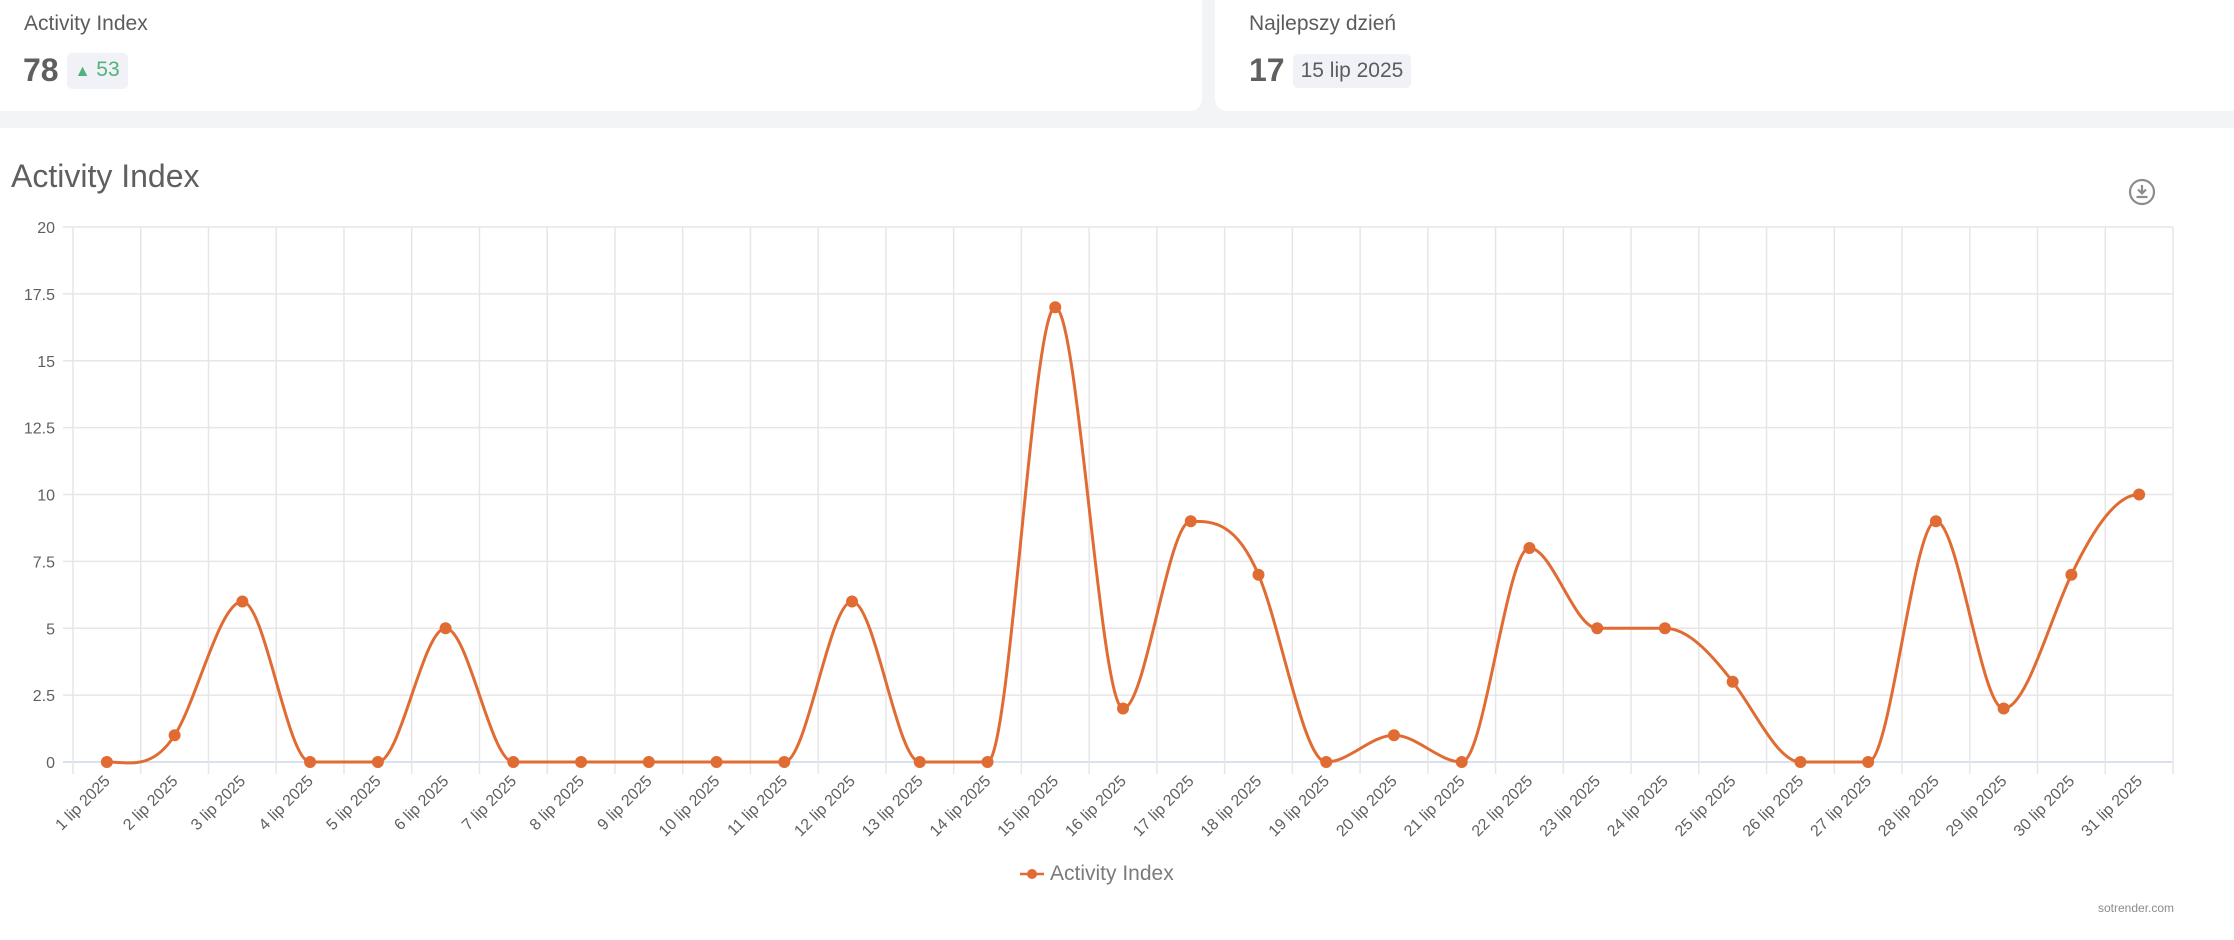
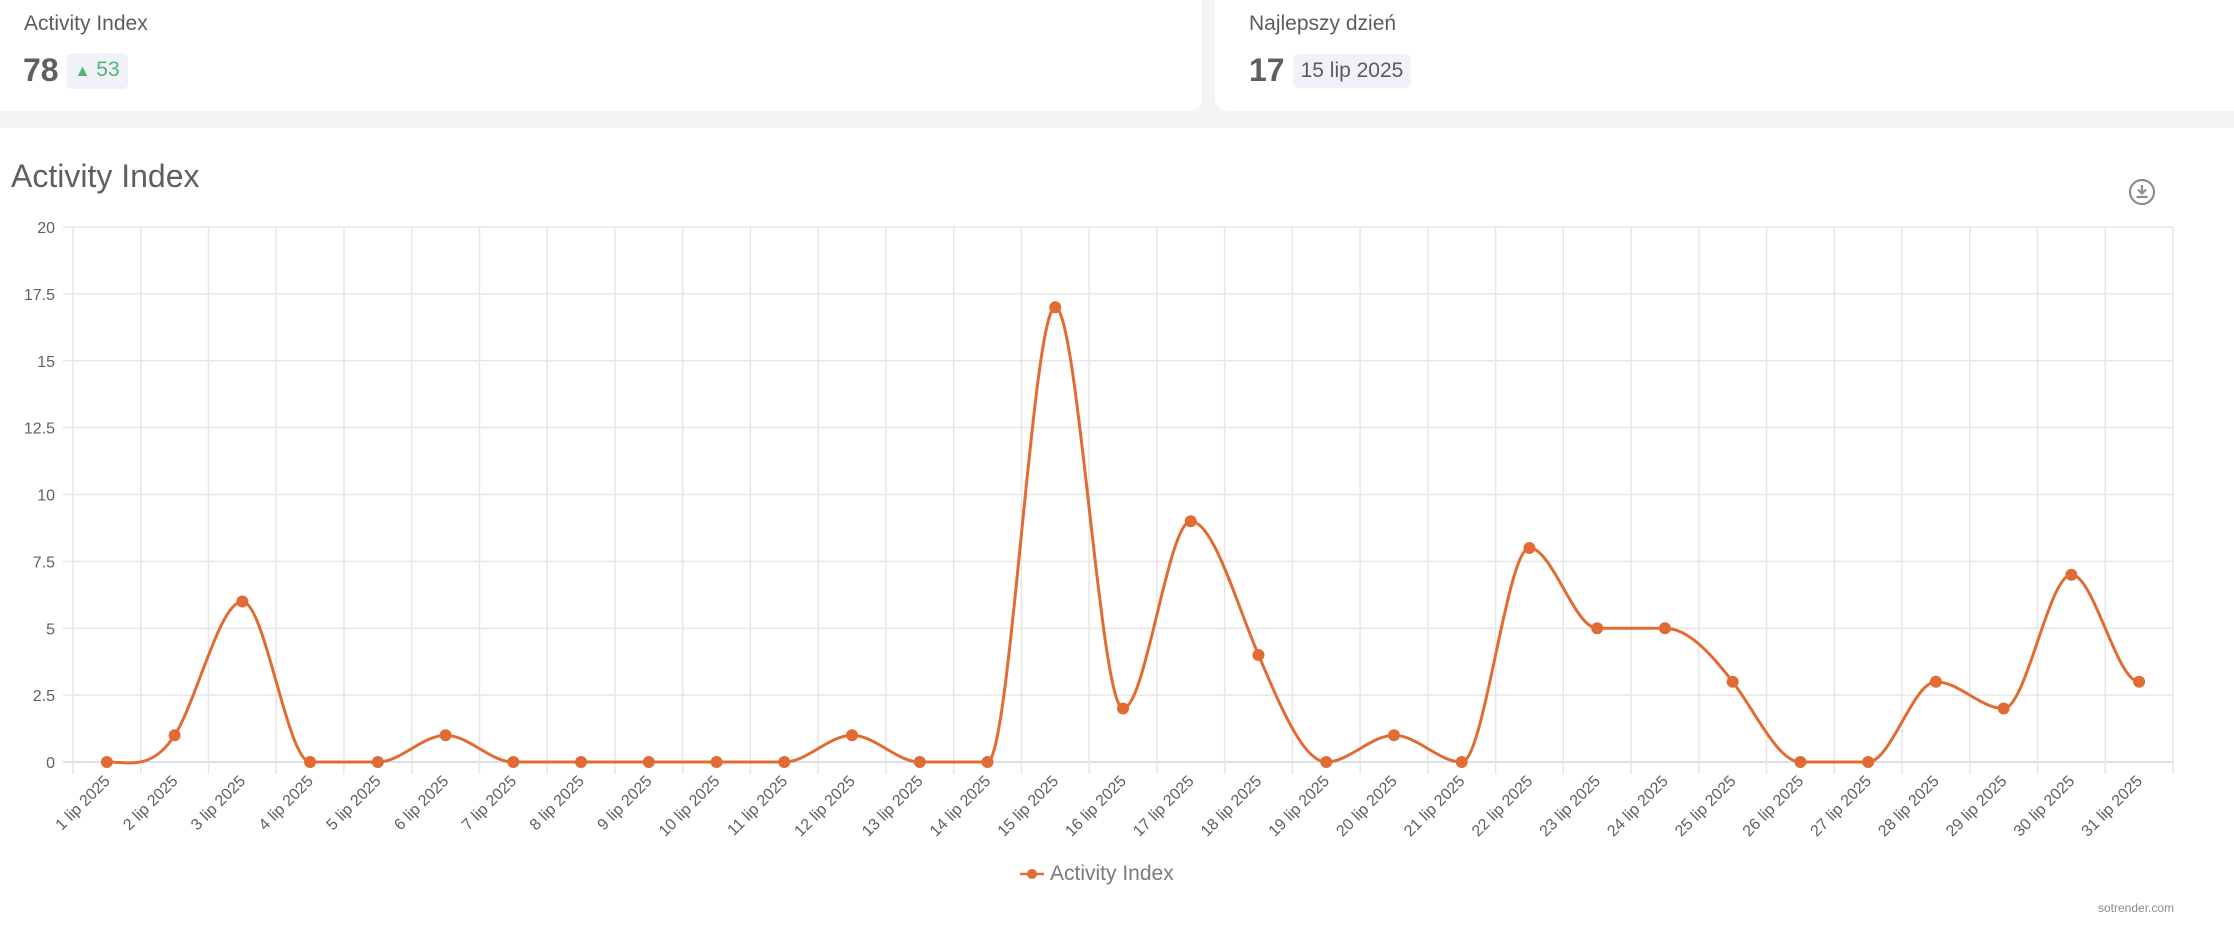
6 lip 2025: 5 -> 1
12 lip 2025: 6 -> 1
18 lip 2025: 7 -> 4
28 lip 2025: 9 -> 3
31 lip 2025: 10 -> 3
